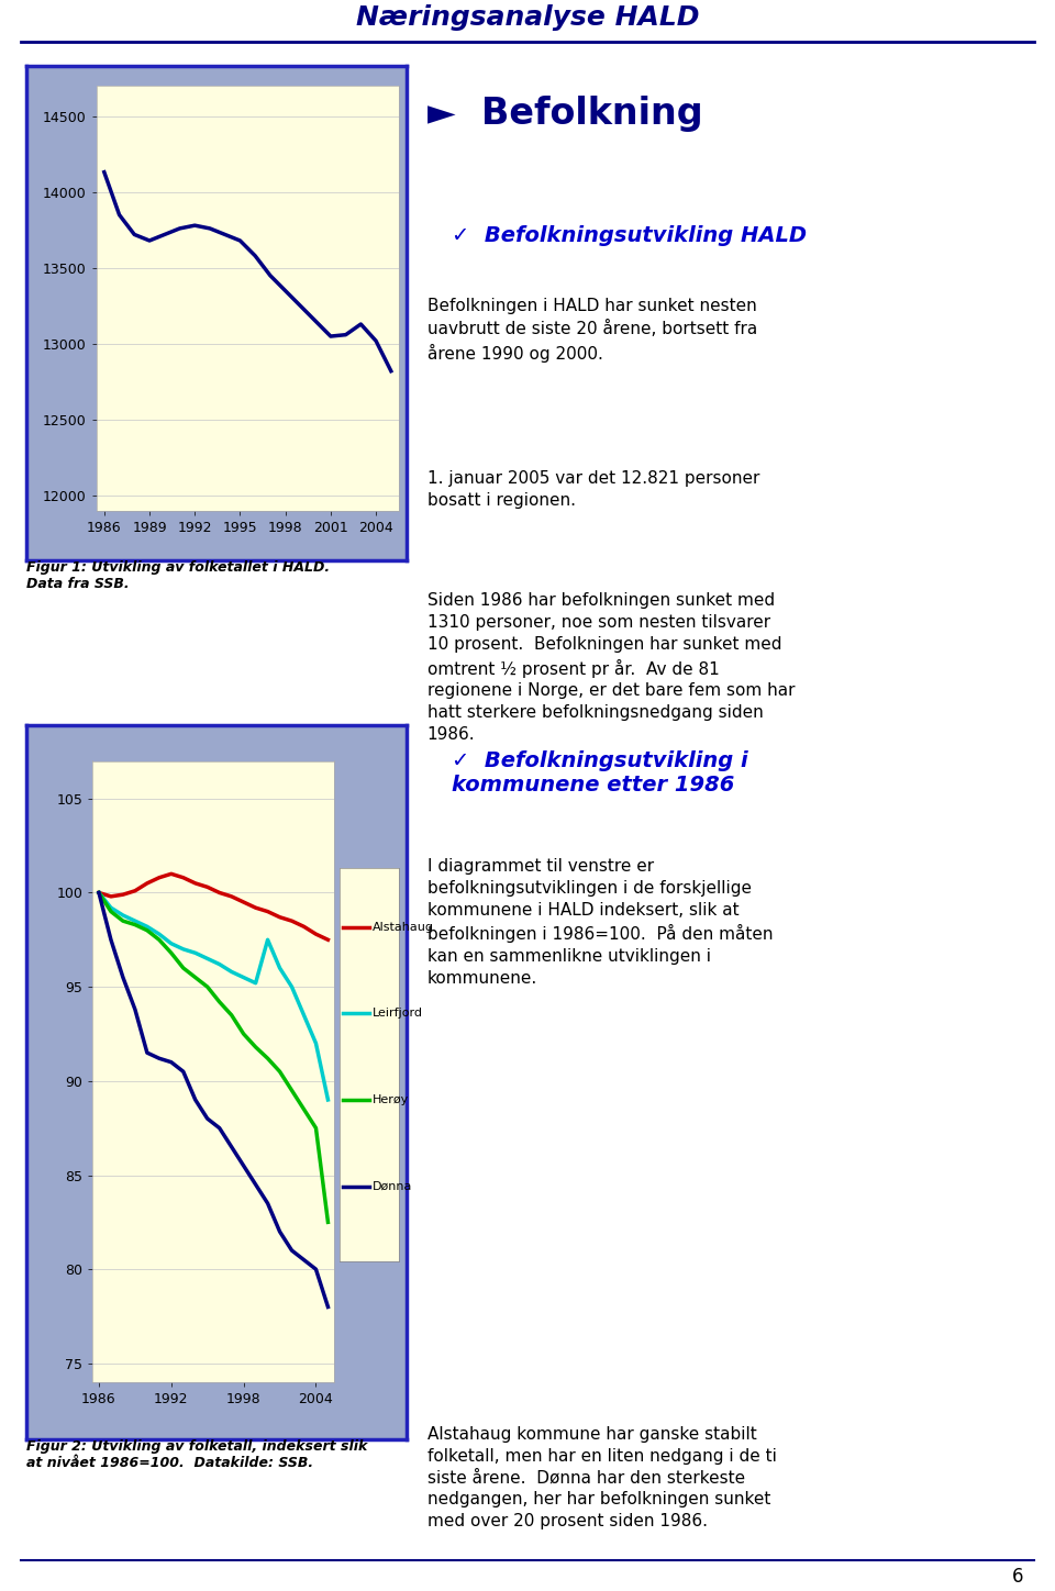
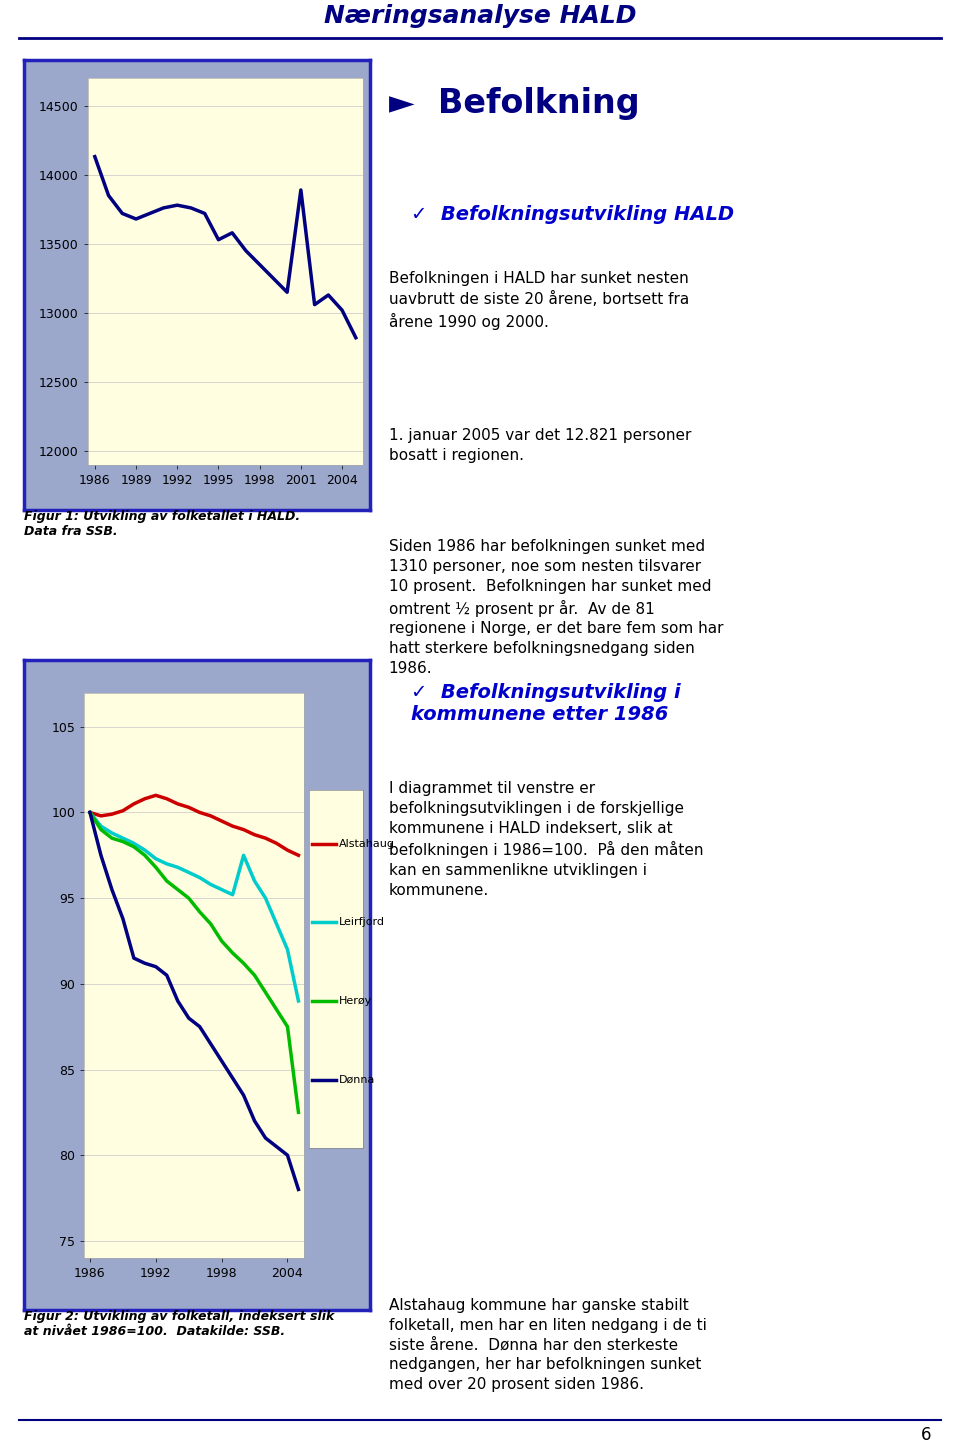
1995: 13680 -> 13530
2001: 13050 -> 13890
